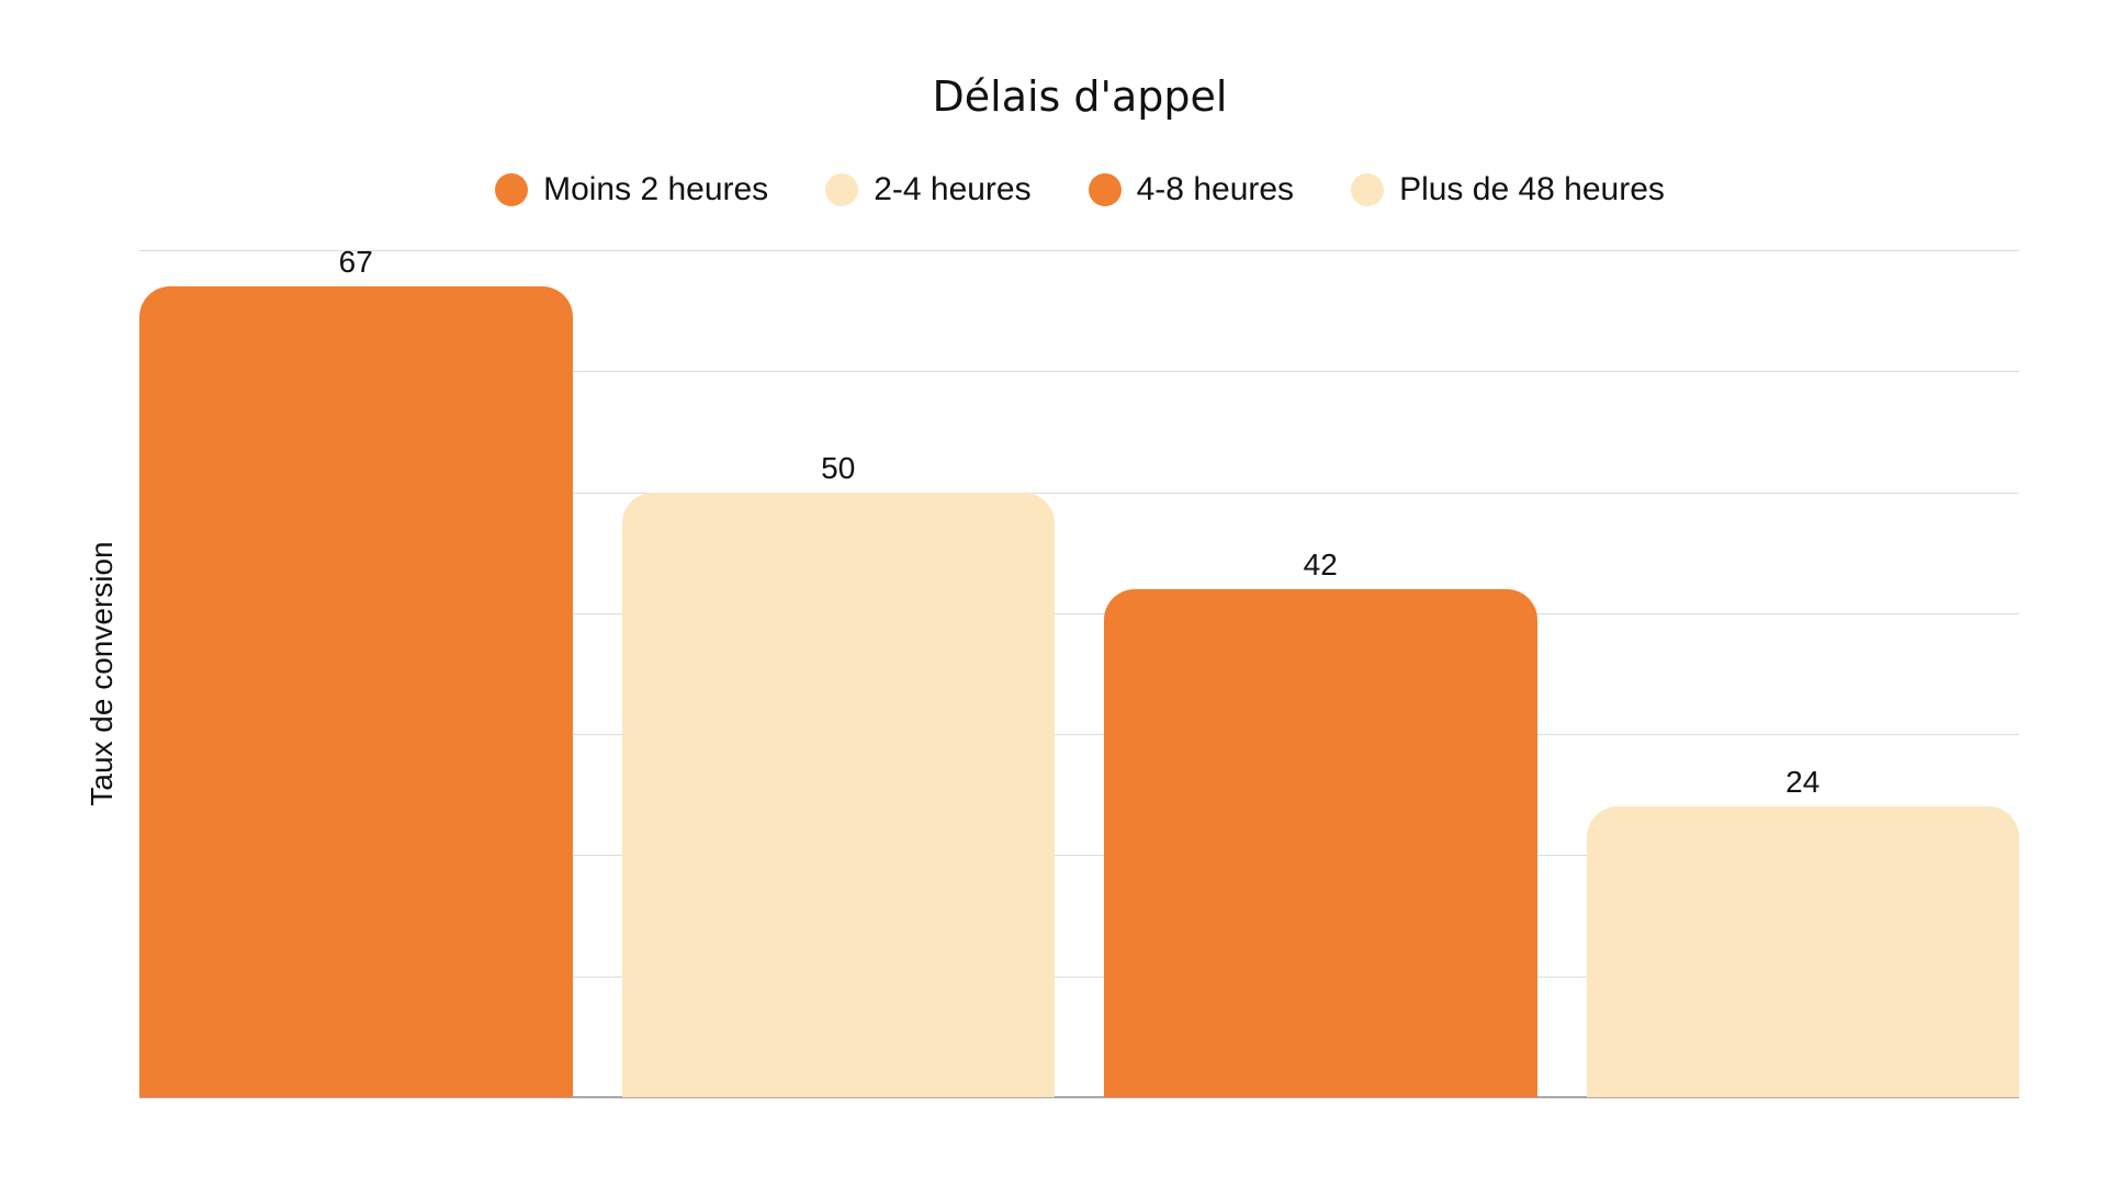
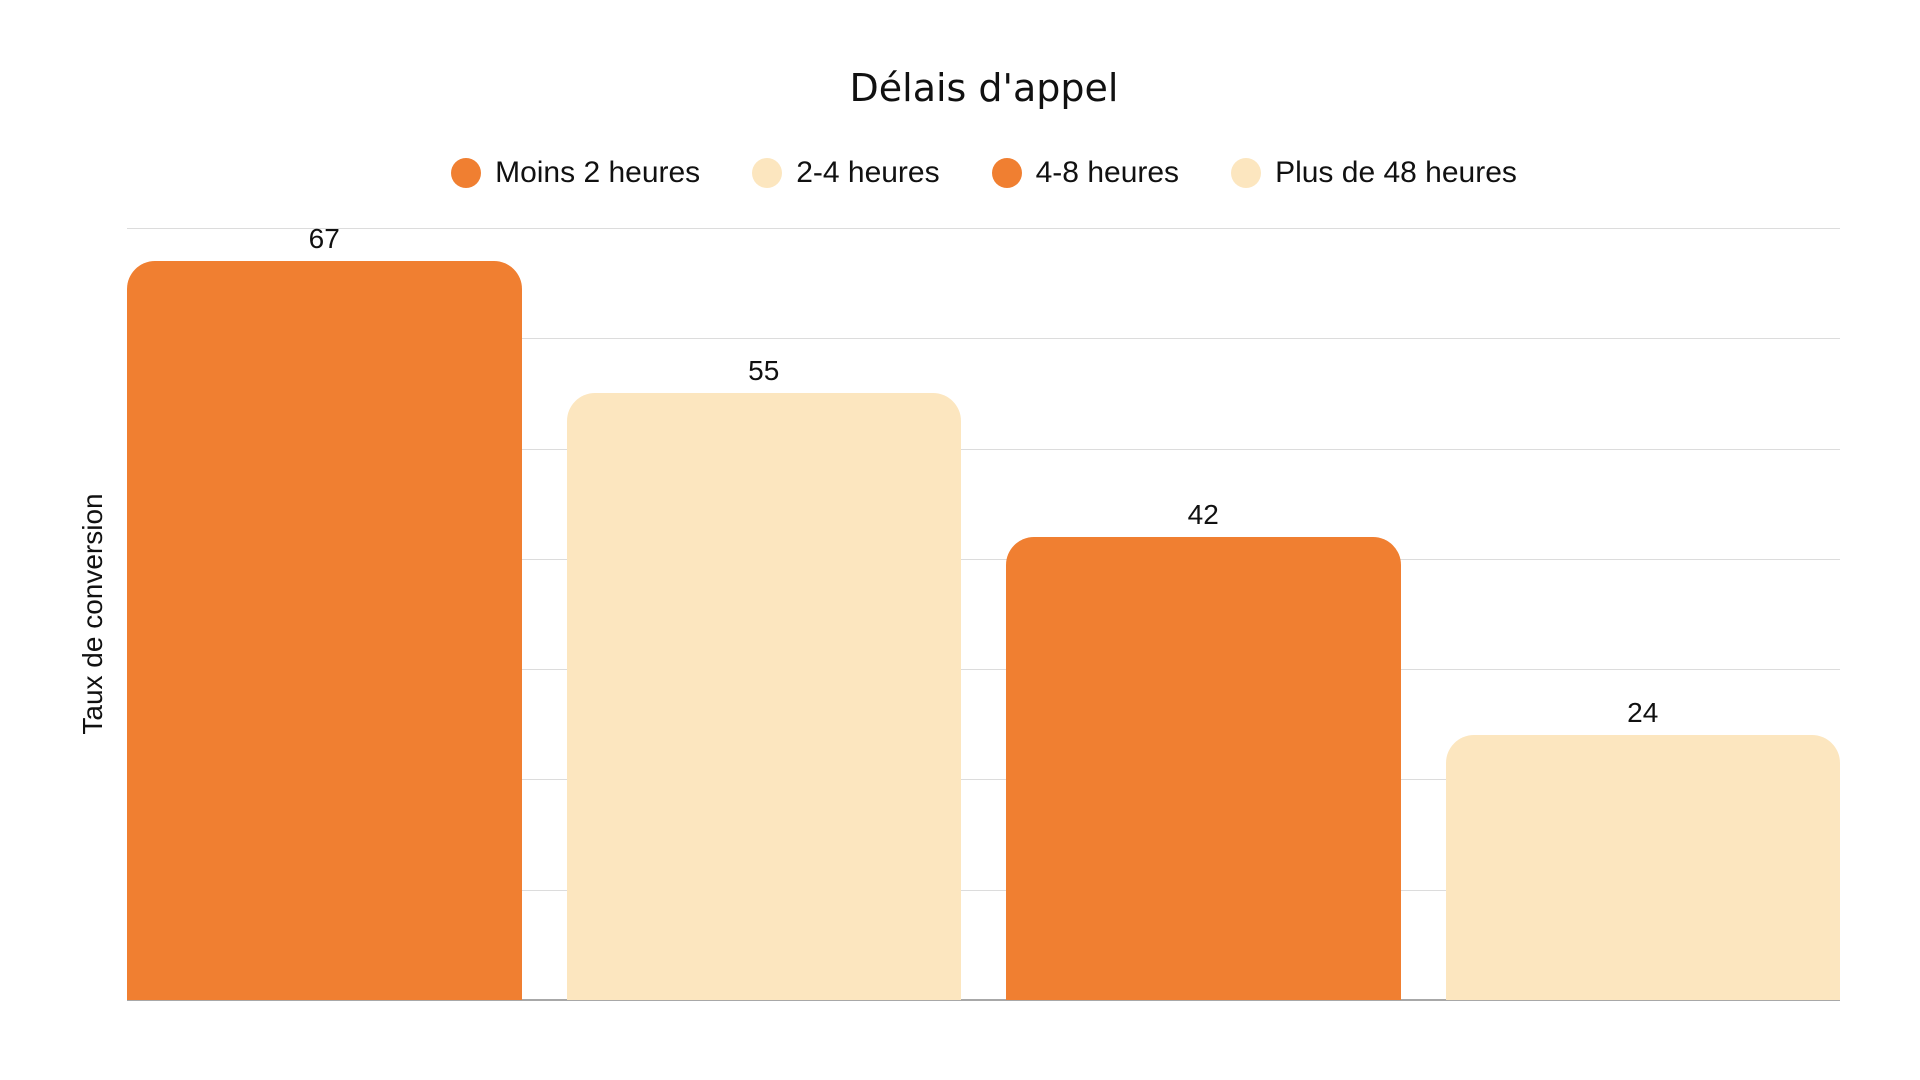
2-4 heures: 50 -> 55
